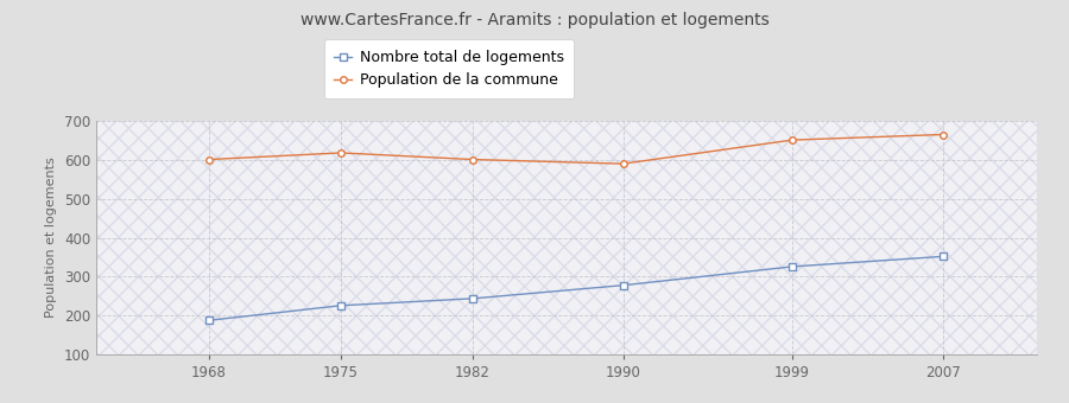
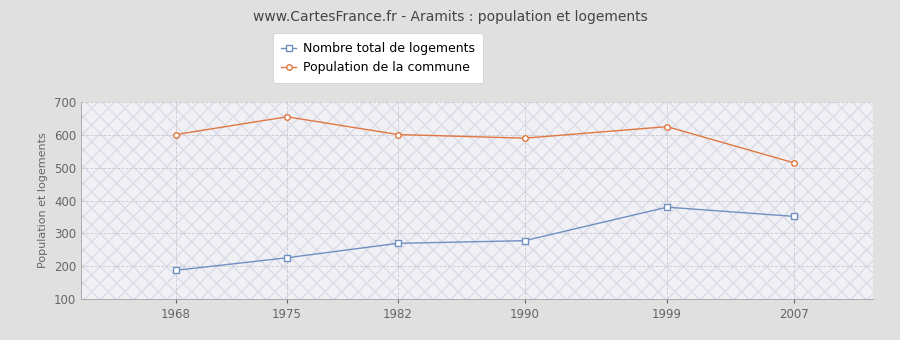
Population de la commune/1975: 618 -> 655
Nombre total de logements/1982: 244 -> 270
Nombre total de logements/1999: 326 -> 380
Population de la commune/1999: 651 -> 625
Population de la commune/2007: 665 -> 515
